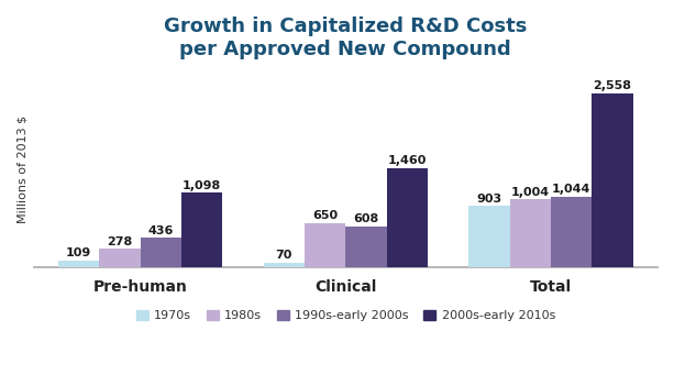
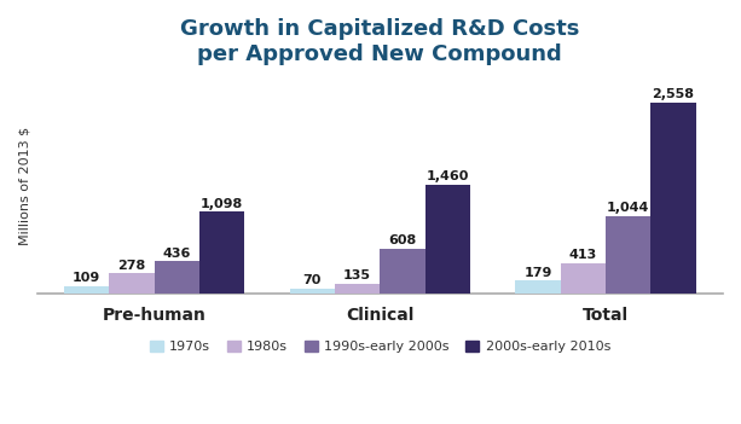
1980s/Clinical: 650 -> 135
1970s/Total: 903 -> 179
1980s/Total: 1,004 -> 413
